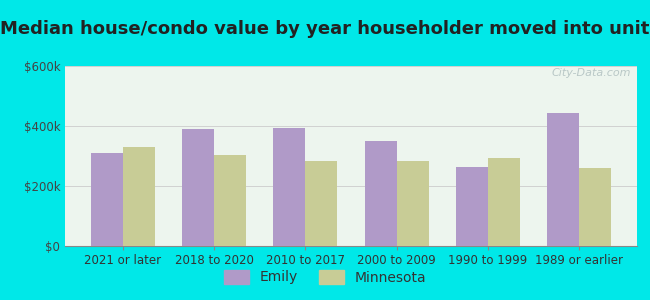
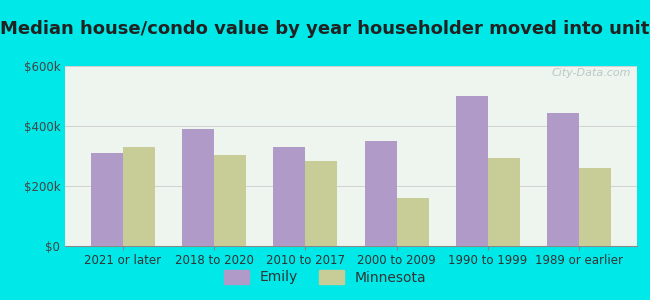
Emily/2010 to 2017: $395k -> $330k
Minnesota/2000 to 2009: $285k -> $160k
Emily/1990 to 1999: $265k -> $500k
